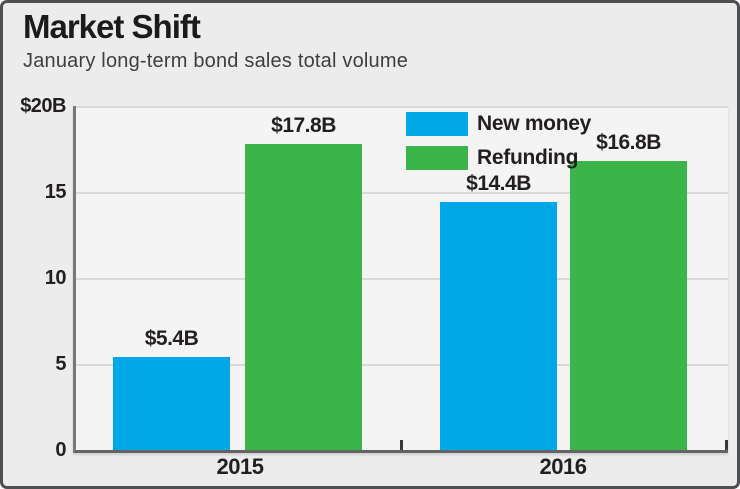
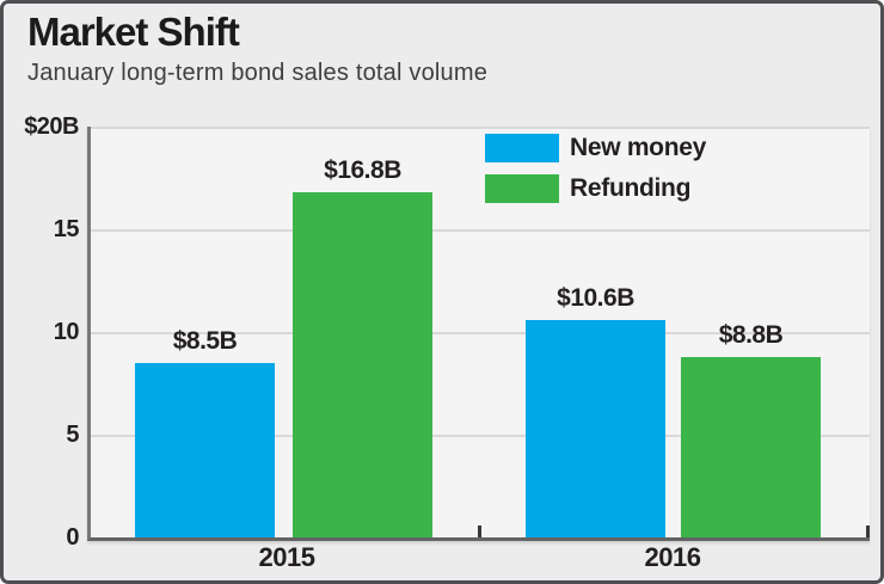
New money/2015: $5.4B -> $8.5B
Refunding/2015: $17.8B -> $16.8B
New money/2016: $14.4B -> $10.6B
Refunding/2016: $16.8B -> $8.8B
